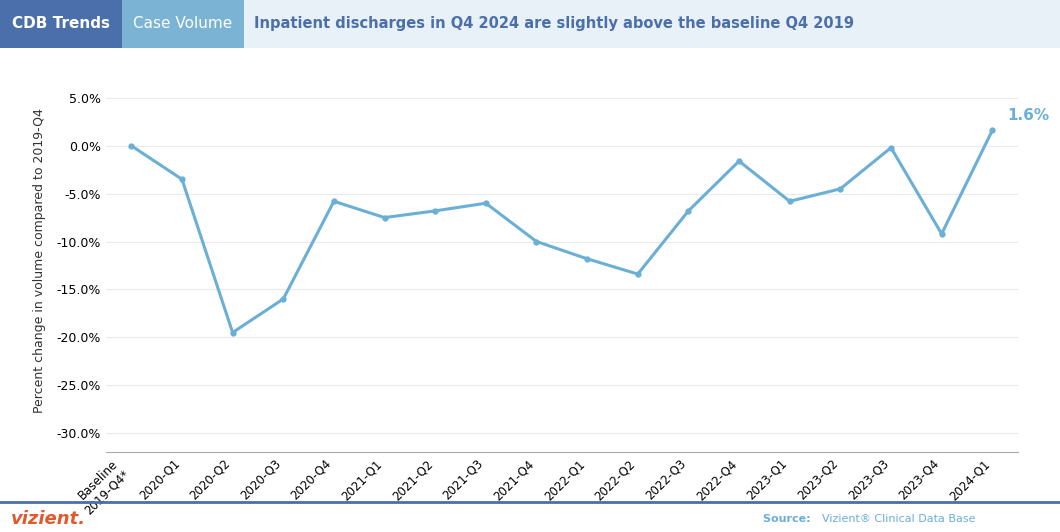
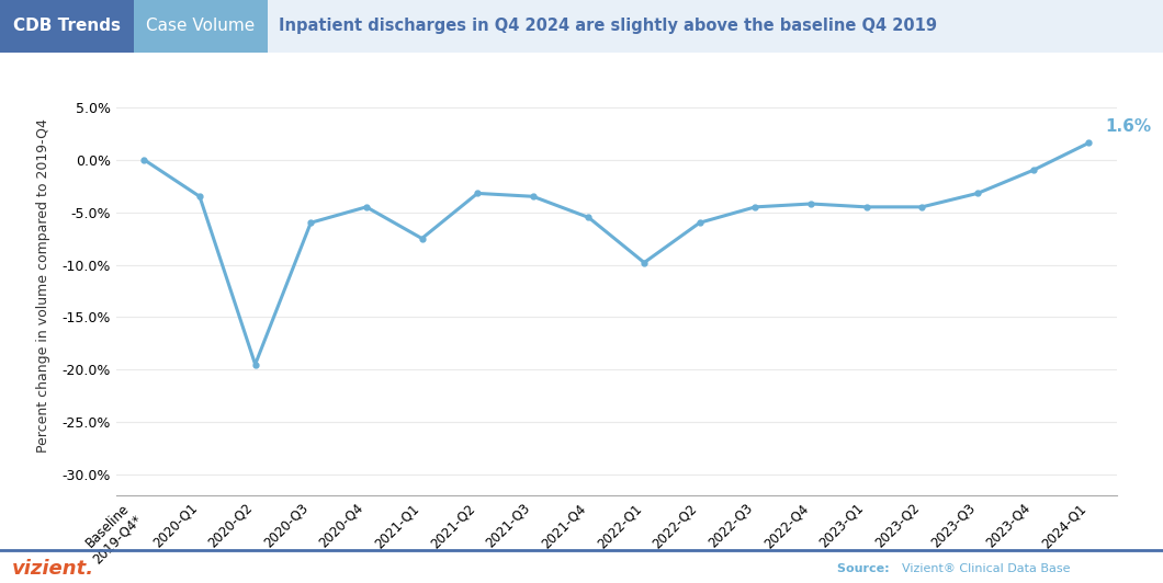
2020-Q3: -16.0% -> -6.0%
2020-Q4: -5.8% -> -4.5%
2021-Q2: -6.8% -> -3.2%
2021-Q3: -6.0% -> -3.5%
2021-Q4: -10.0% -> -5.5%
2022-Q1: -11.8% -> -9.8%
2022-Q2: -13.4% -> -6.0%
2022-Q3: -6.8% -> -4.5%
2022-Q4: -1.6% -> -4.2%
2023-Q1: -5.8% -> -4.5%
2023-Q3: -0.2% -> -3.2%
2023-Q4: -9.2% -> -1.0%
